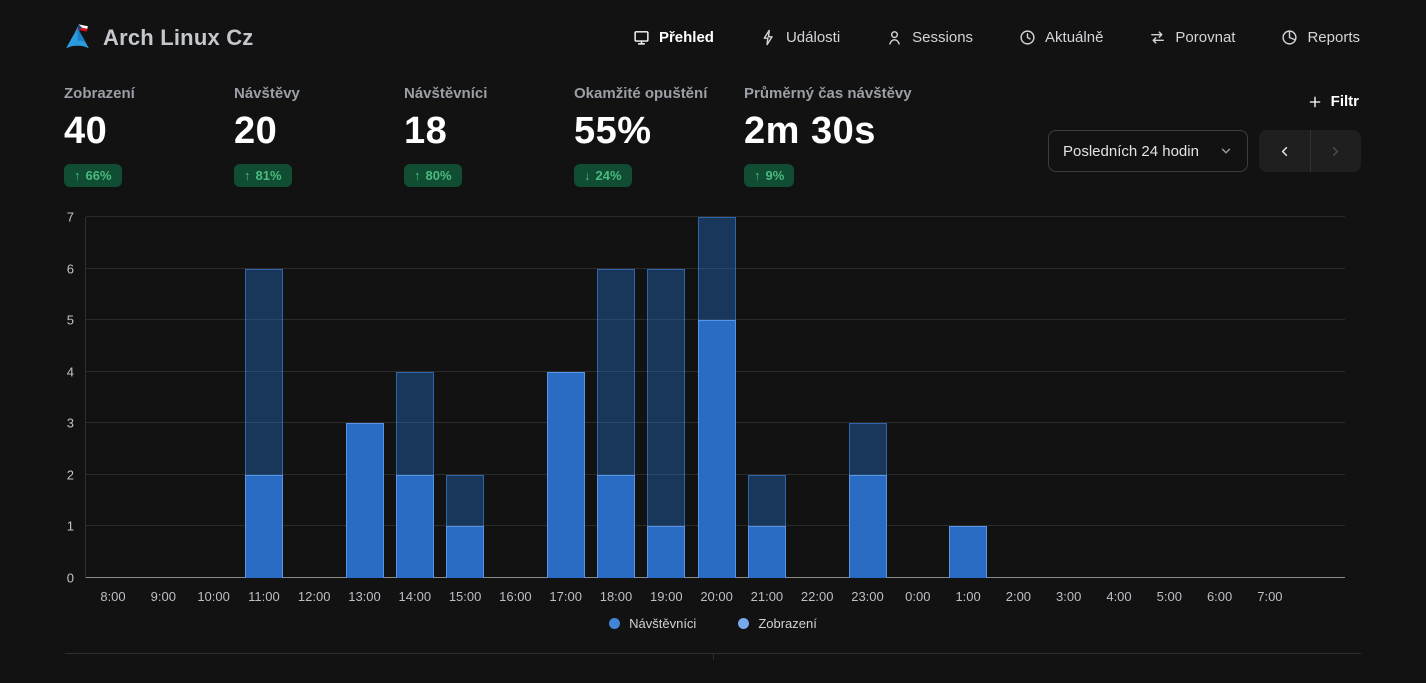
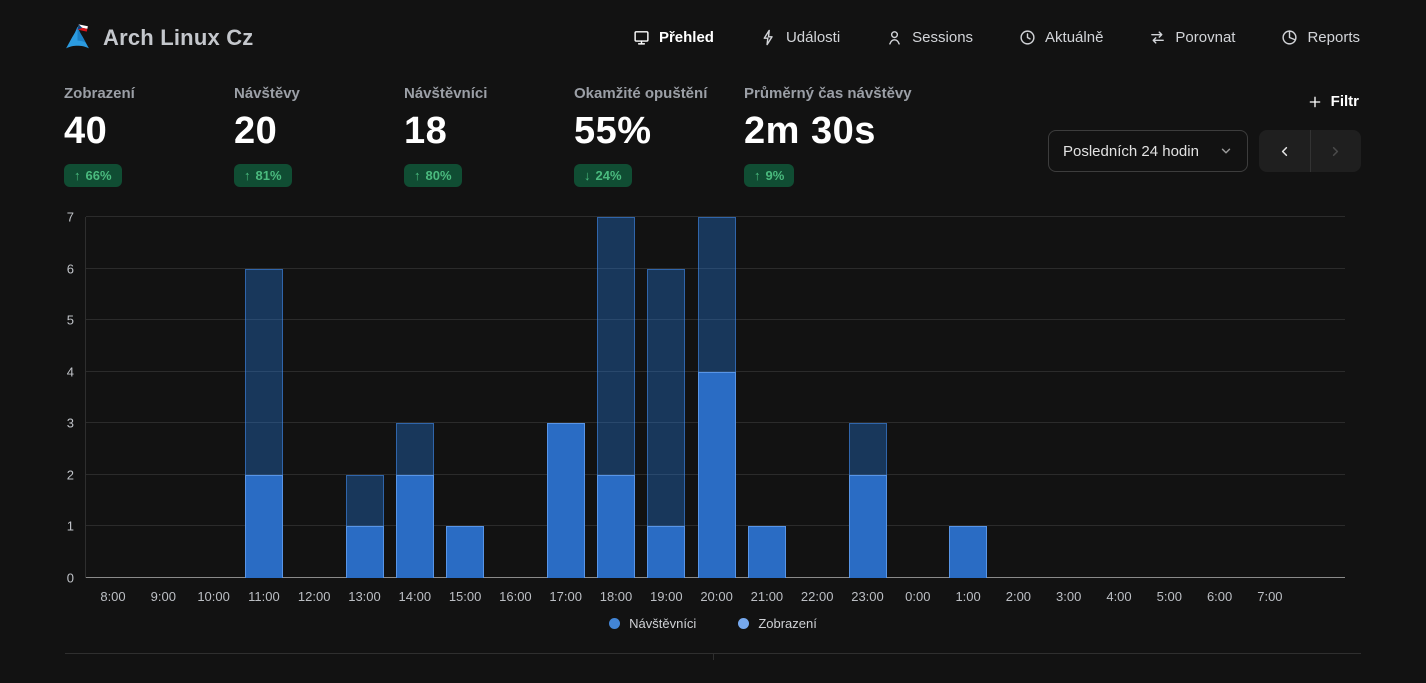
Návštěvníci/13:00: 3 -> 1
Zobrazení/14:00: 4 -> 3
Zobrazení/15:00: 2 -> 1
Návštěvníci/17:00: 4 -> 3
Zobrazení/18:00: 6 -> 7
Návštěvníci/20:00: 5 -> 4
Zobrazení/21:00: 2 -> 1
